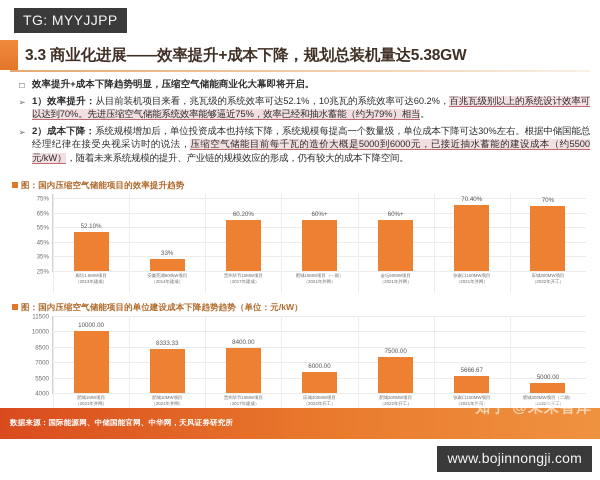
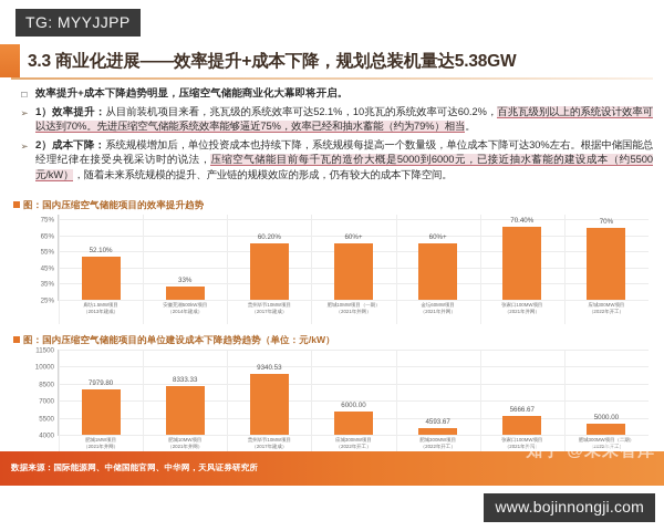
图：国内压缩空气储能项目的单位建设成本下降趋势趋势（单位：元/kW）/肥城1MW项目 （2021年并网）: 10000.00 -> 7979.80
图：国内压缩空气储能项目的单位建设成本下降趋势趋势（单位：元/kW）/贵州毕节10MW项目 （2017年建成）: 8400.00 -> 9340.53
图：国内压缩空气储能项目的单位建设成本下降趋势趋势（单位：元/kW）/肥城300MW项目 （2022年开工）: 7500.00 -> 4593.67
